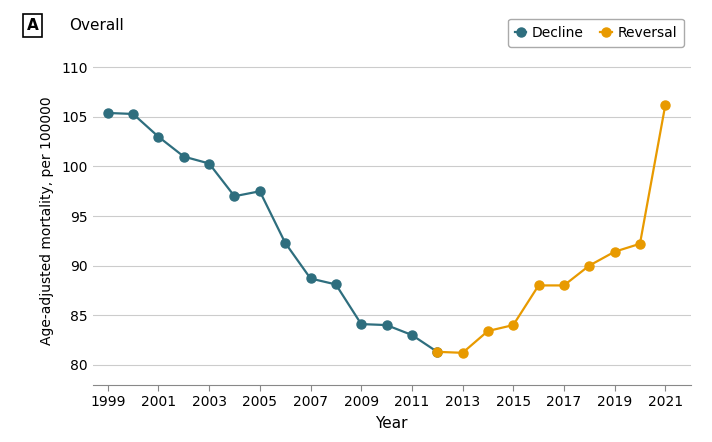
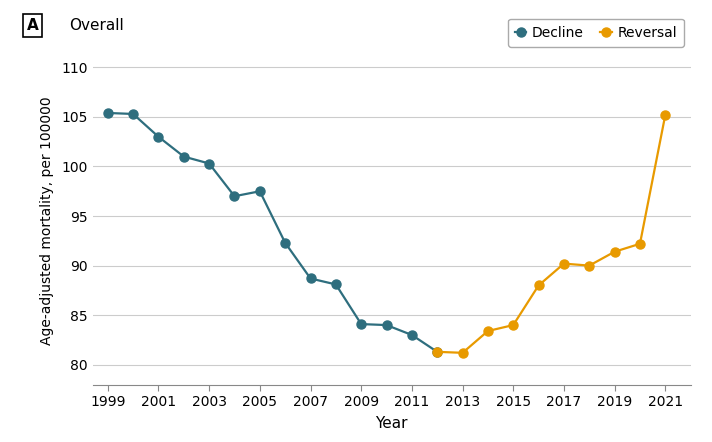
Reversal/2017: 88.0 -> 90.2
Reversal/2021: 106.2 -> 105.2
